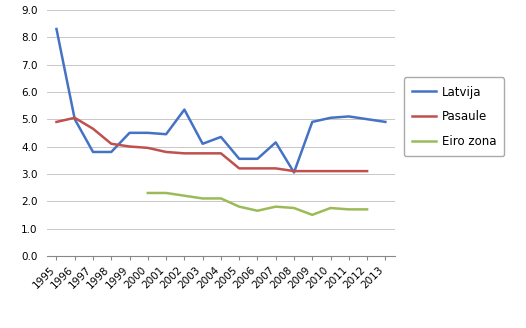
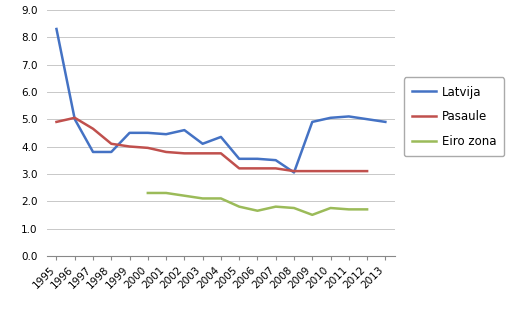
Latvija/2002: 5.35 -> 4.60
Latvija/2007: 4.15 -> 3.50
